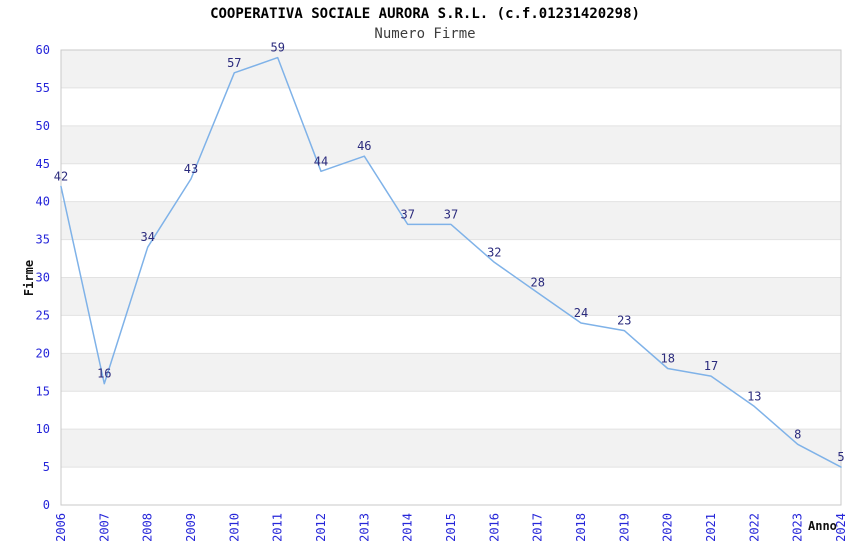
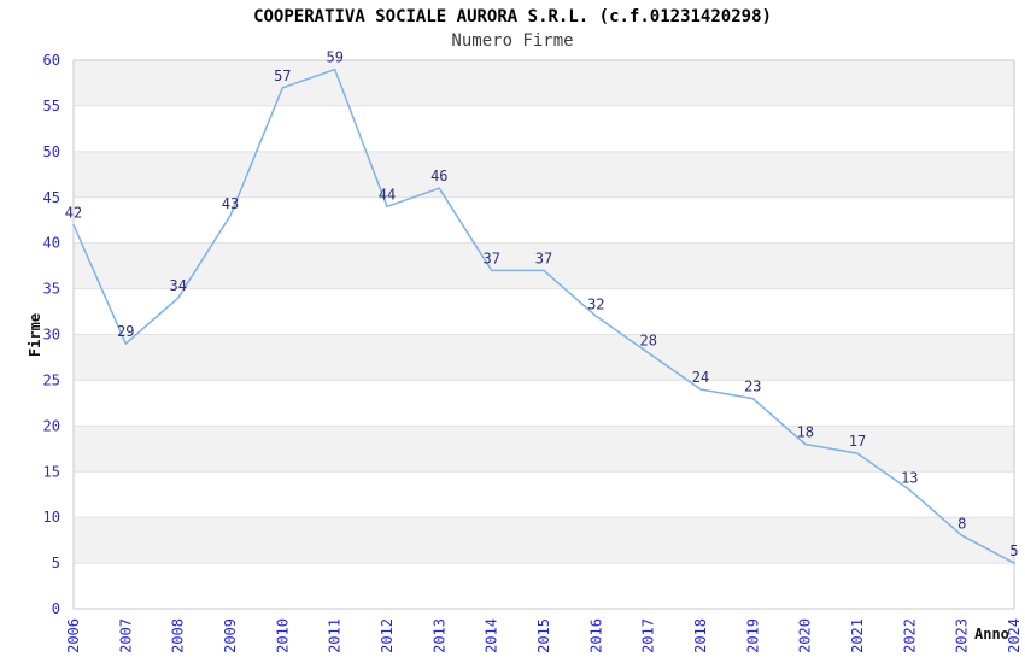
2007: 16 -> 29
